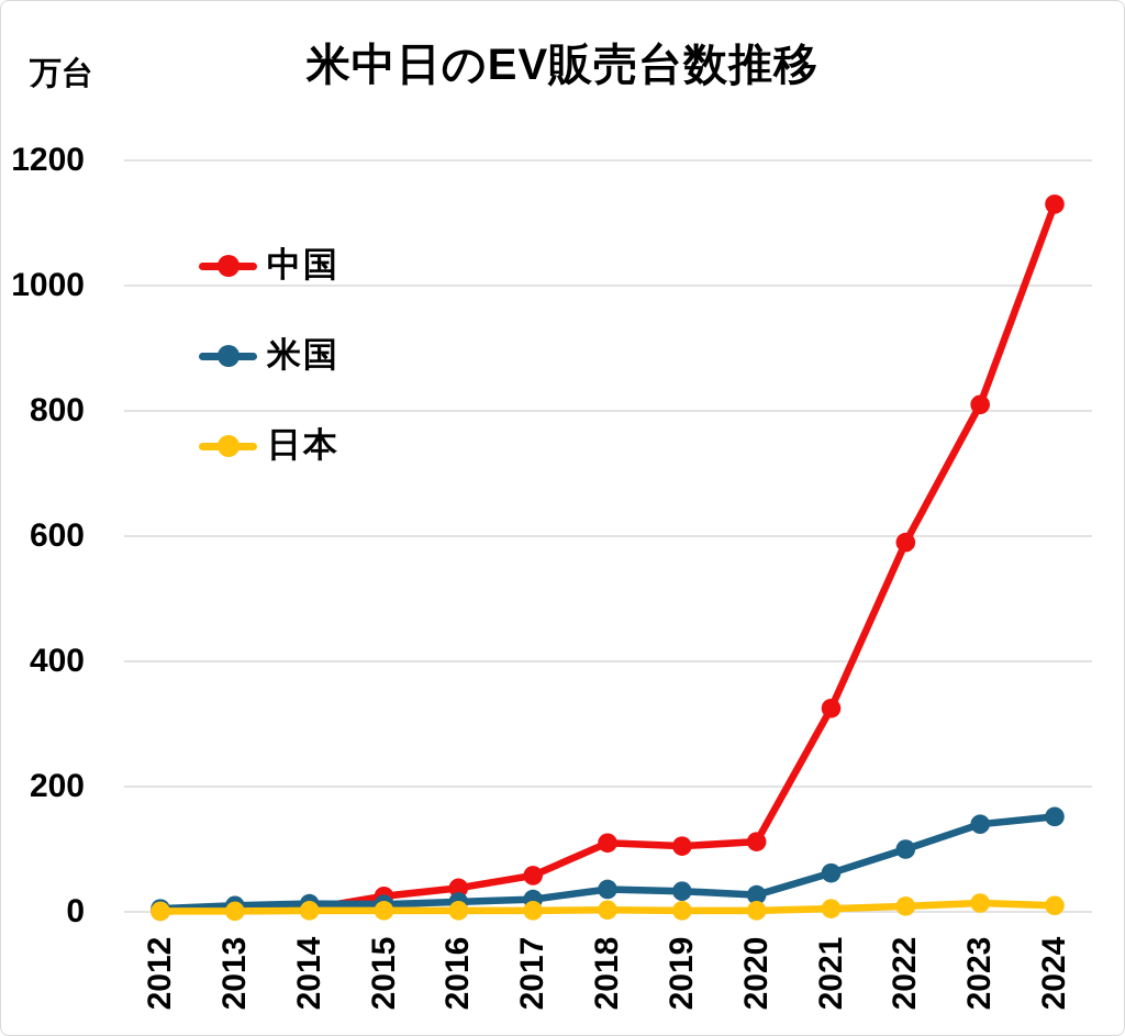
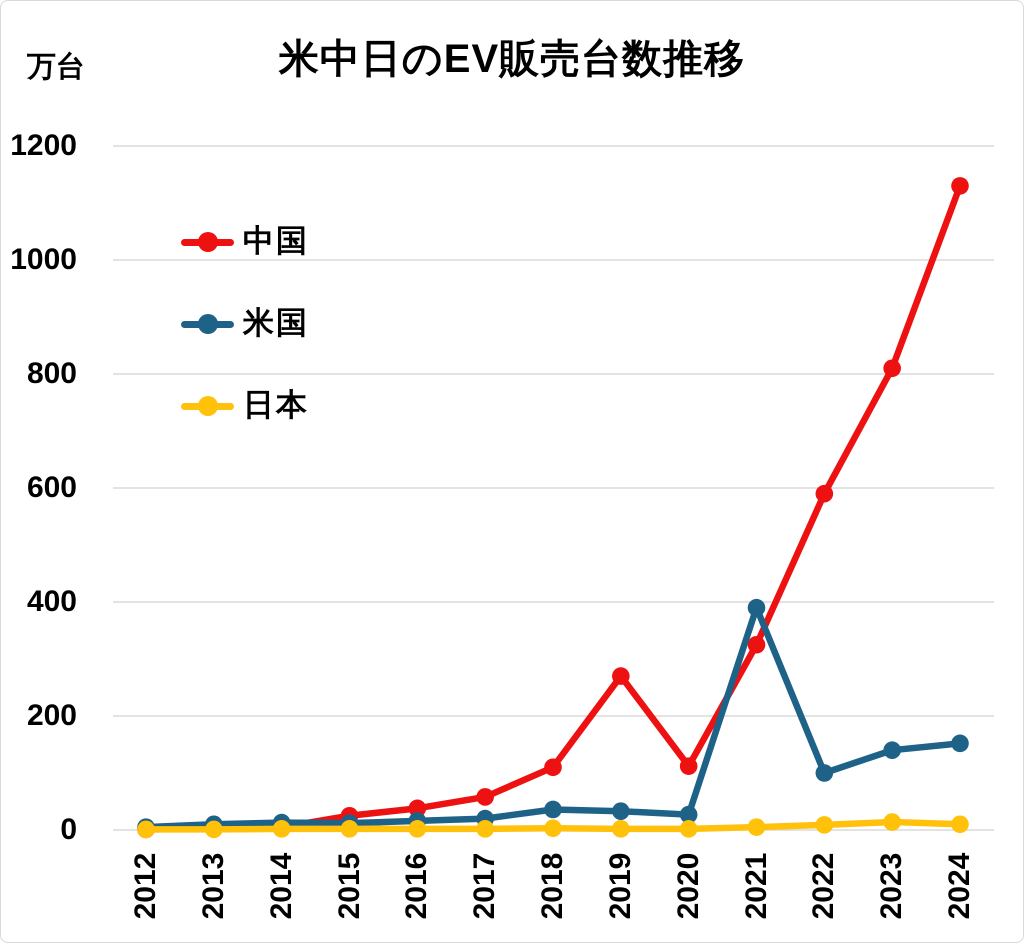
中国/2019: 100 -> 270
米国/2021: 60 -> 390
